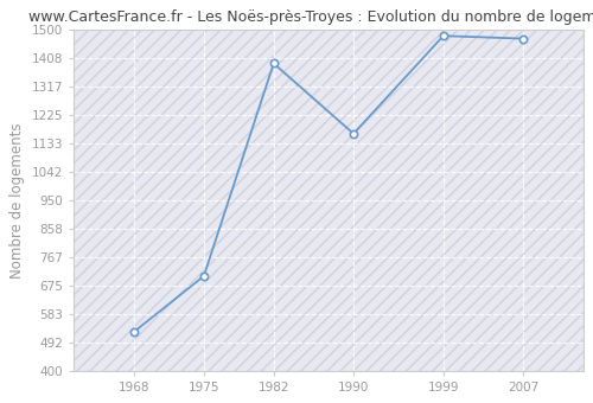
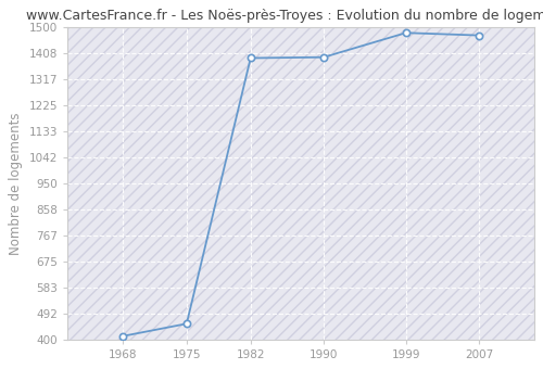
1968: 525 -> 411
1975: 705 -> 455
1990: 1165 -> 1395
